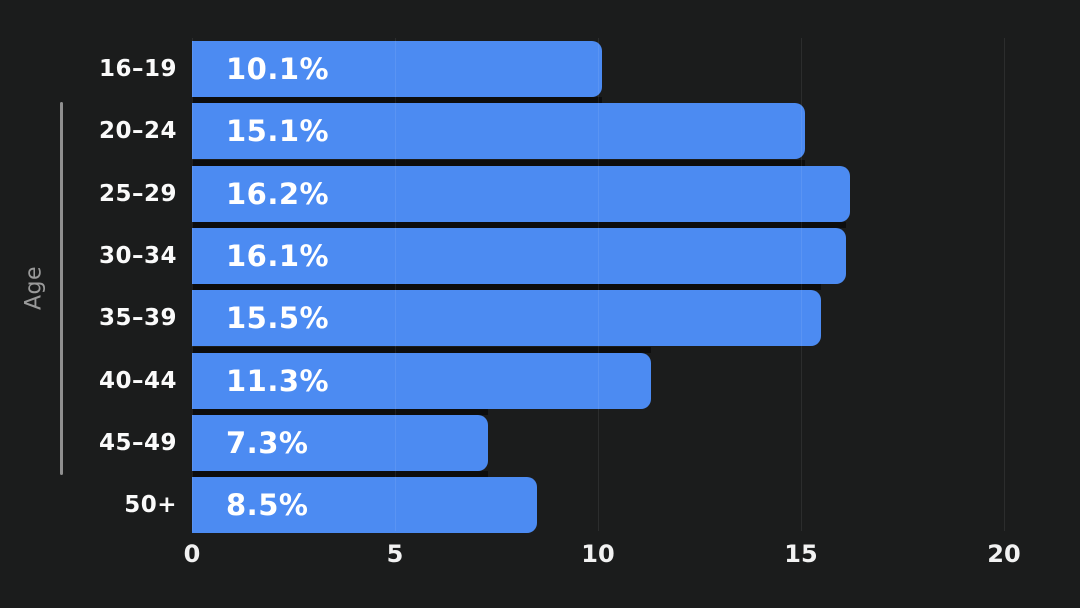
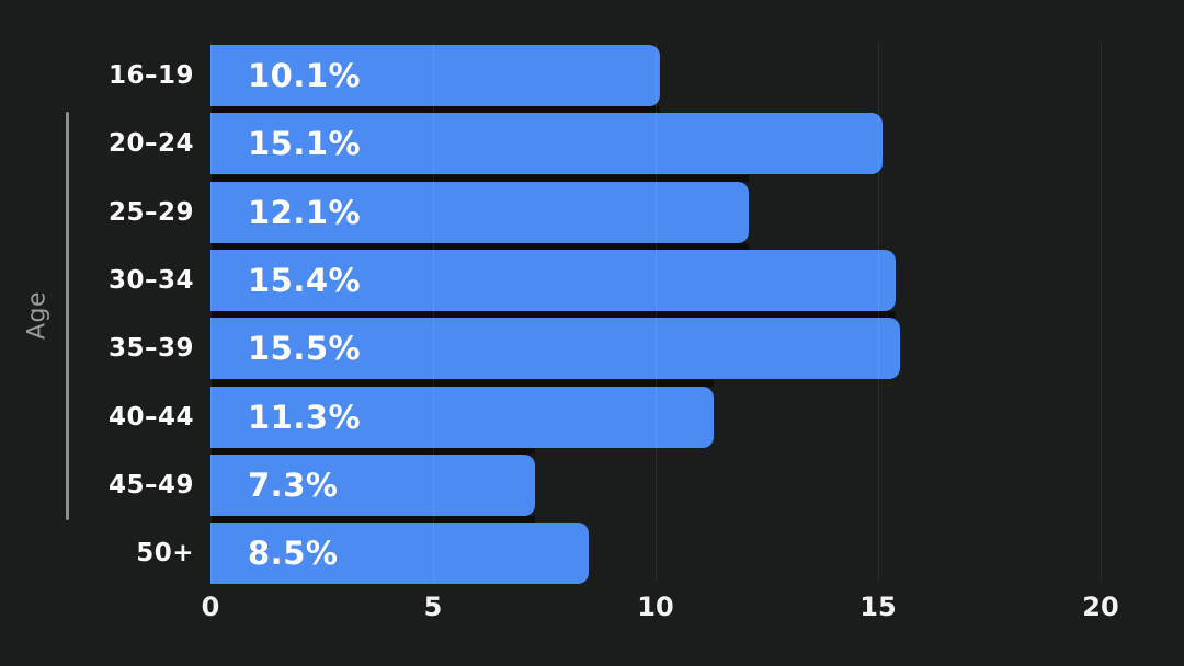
25–29: 16.2% -> 12.1%
30–34: 16.1% -> 15.4%
